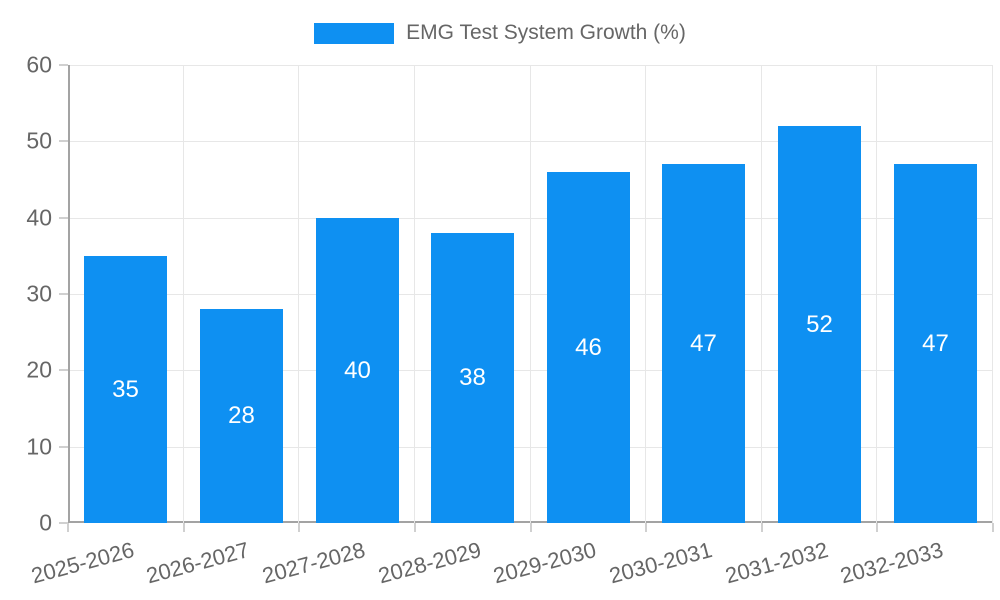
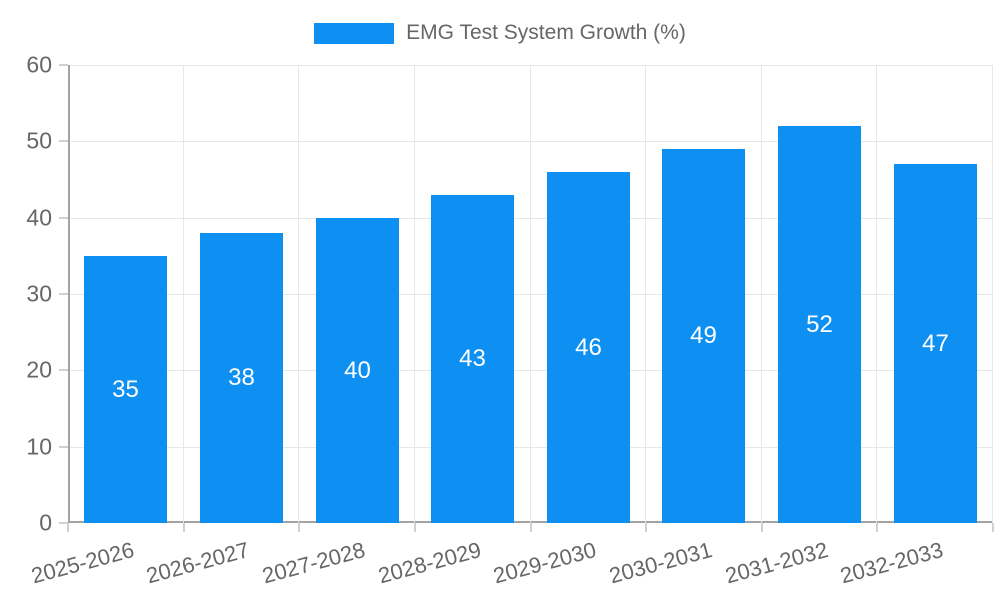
2026-2027: 28 -> 38
2028-2029: 38 -> 43
2030-2031: 47 -> 49
